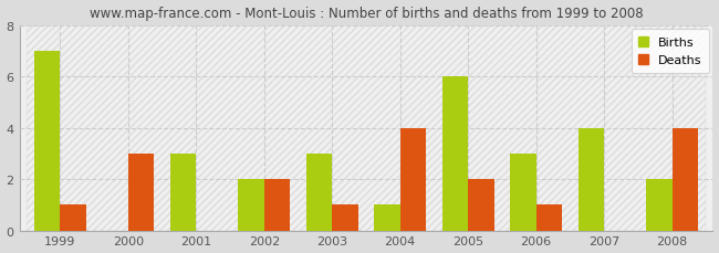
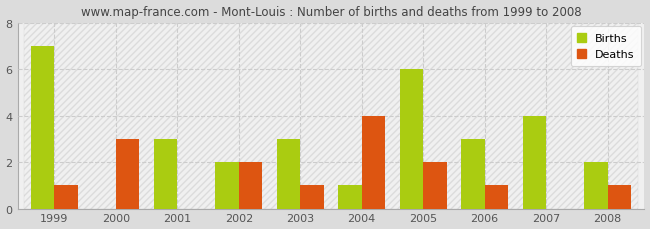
Deaths/2008: 4 -> 1
